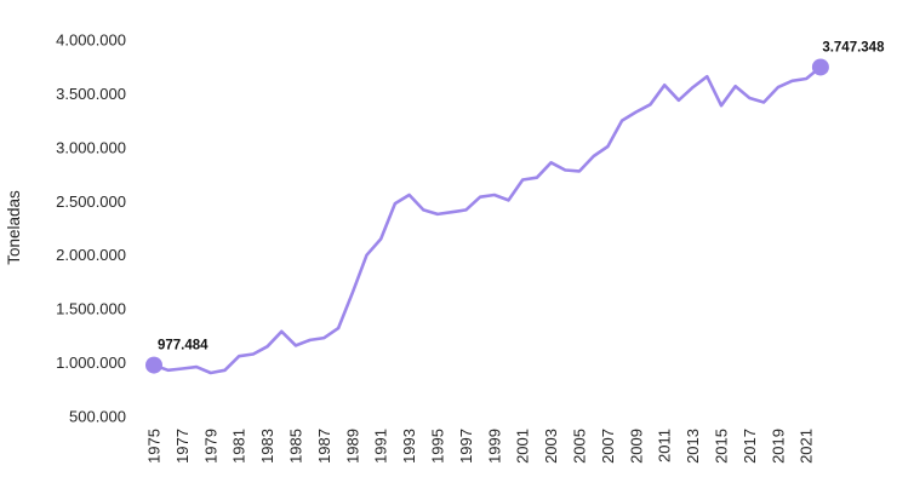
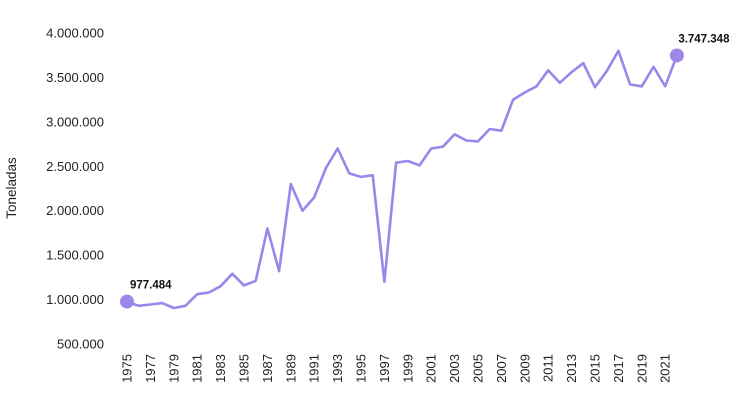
1987: 1200000 -> 1800000
1989: 1600000 -> 2300000
1993: 2600000 -> 2700000
1997: 2400000 -> 1200000
2007: 3000000 -> 2900000
2017: 3500000 -> 3800000
2019: 3600000 -> 3400000
2021: 3600000 -> 3400000
